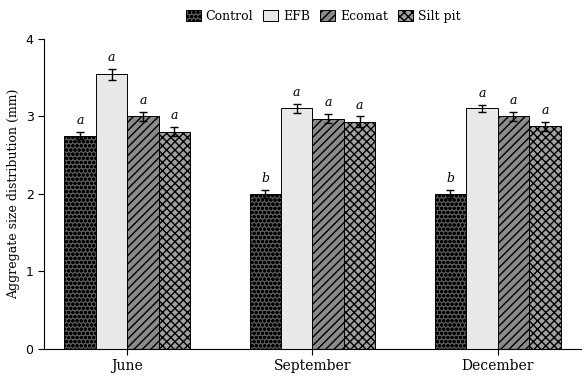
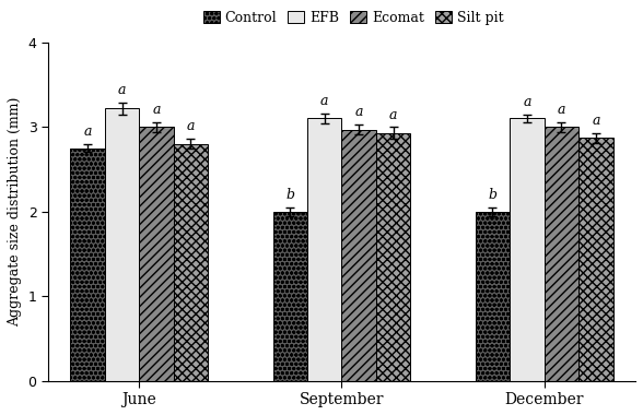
EFB/June: 3.54 -> 3.22
